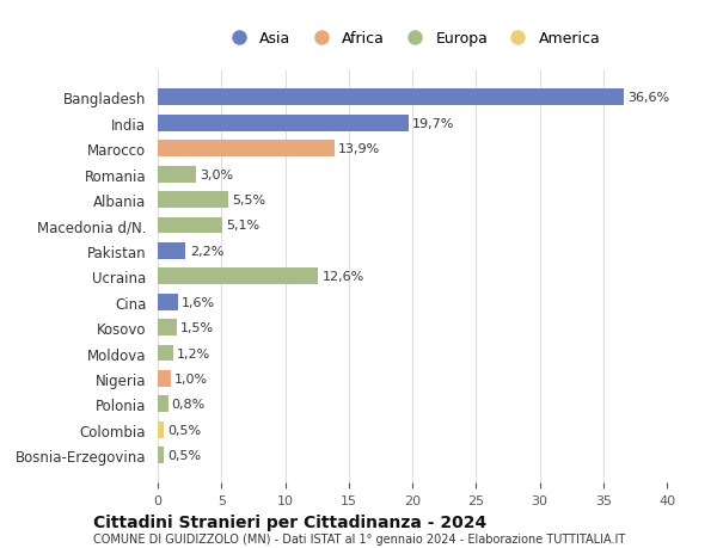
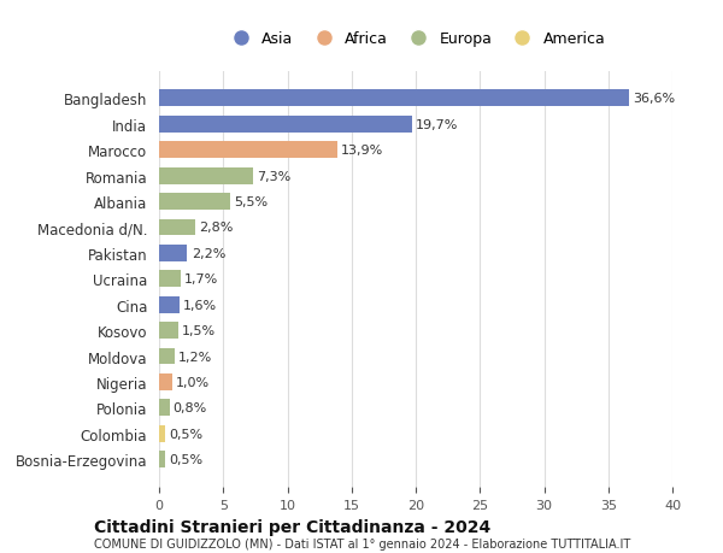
Romania: 3,0% -> 7,3%
Macedonia d/N.: 5,1% -> 2,8%
Ucraina: 12,6% -> 1,7%
